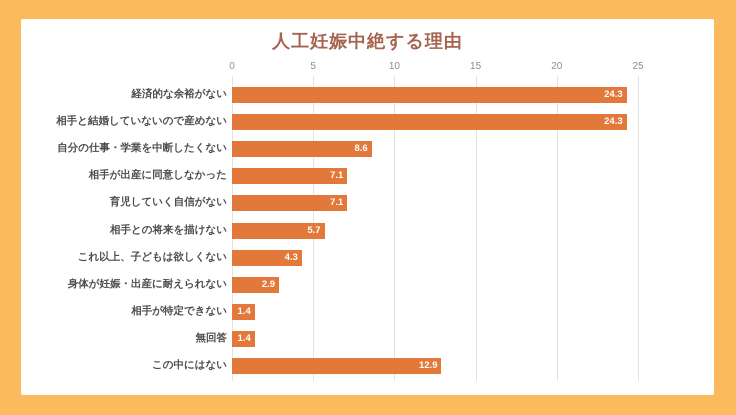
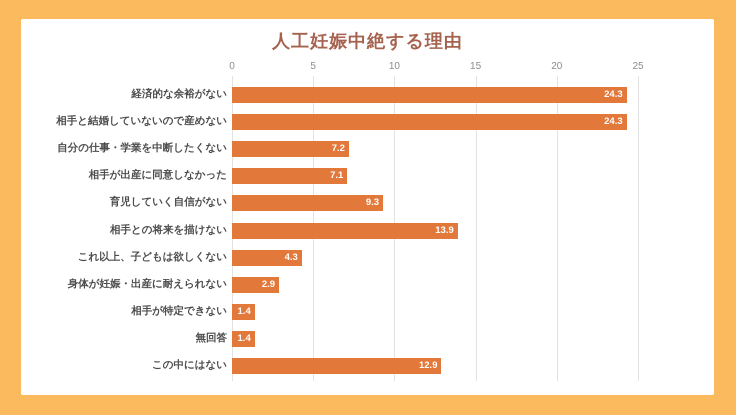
自分の仕事・学業を中断したくない: 8.6 -> 7.2
育児していく自信がない: 7.1 -> 9.3
相手との将来を描けない: 5.7 -> 13.9
